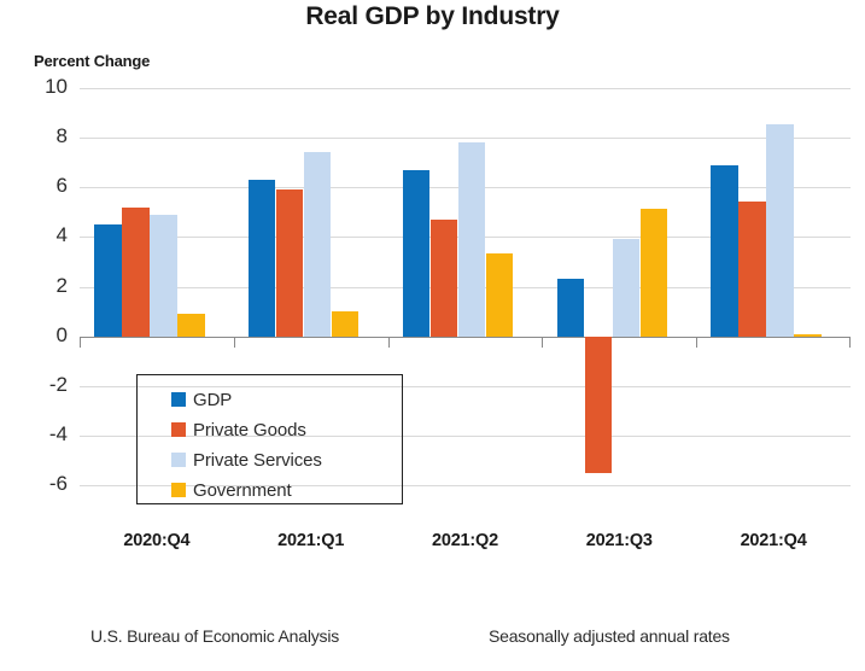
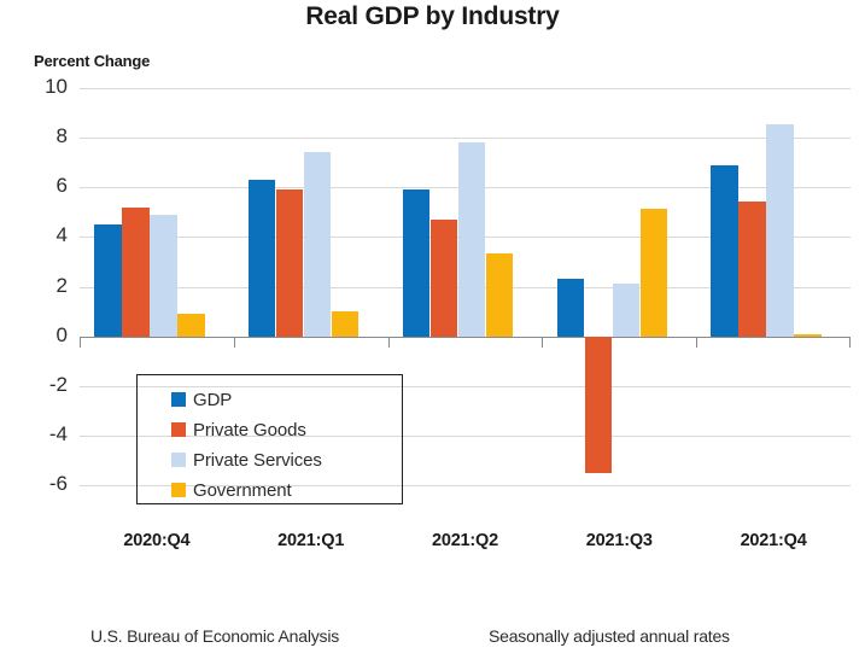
GDP/2021:Q2: 6.7 -> 5.9
Private Services/2021:Q3: 3.9 -> 2.1
